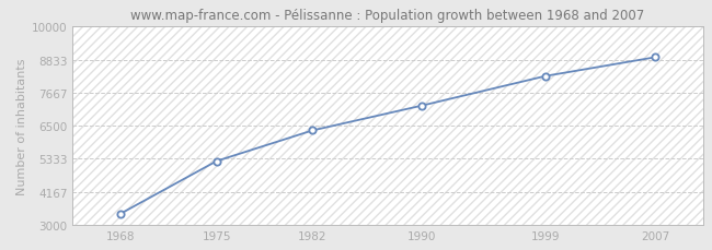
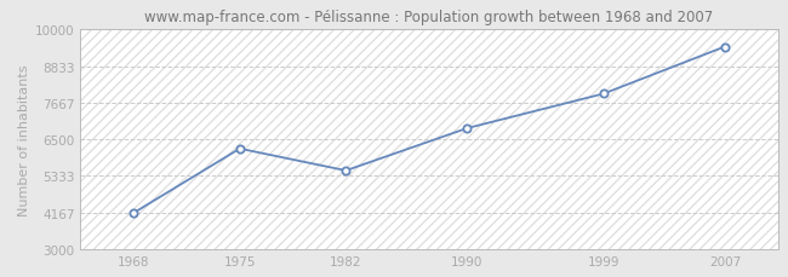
1968: 3390 -> 4150
1975: 5250 -> 6200
1982: 6330 -> 5500
1990: 7210 -> 6850
1999: 8250 -> 7950
2007: 8910 -> 9450
